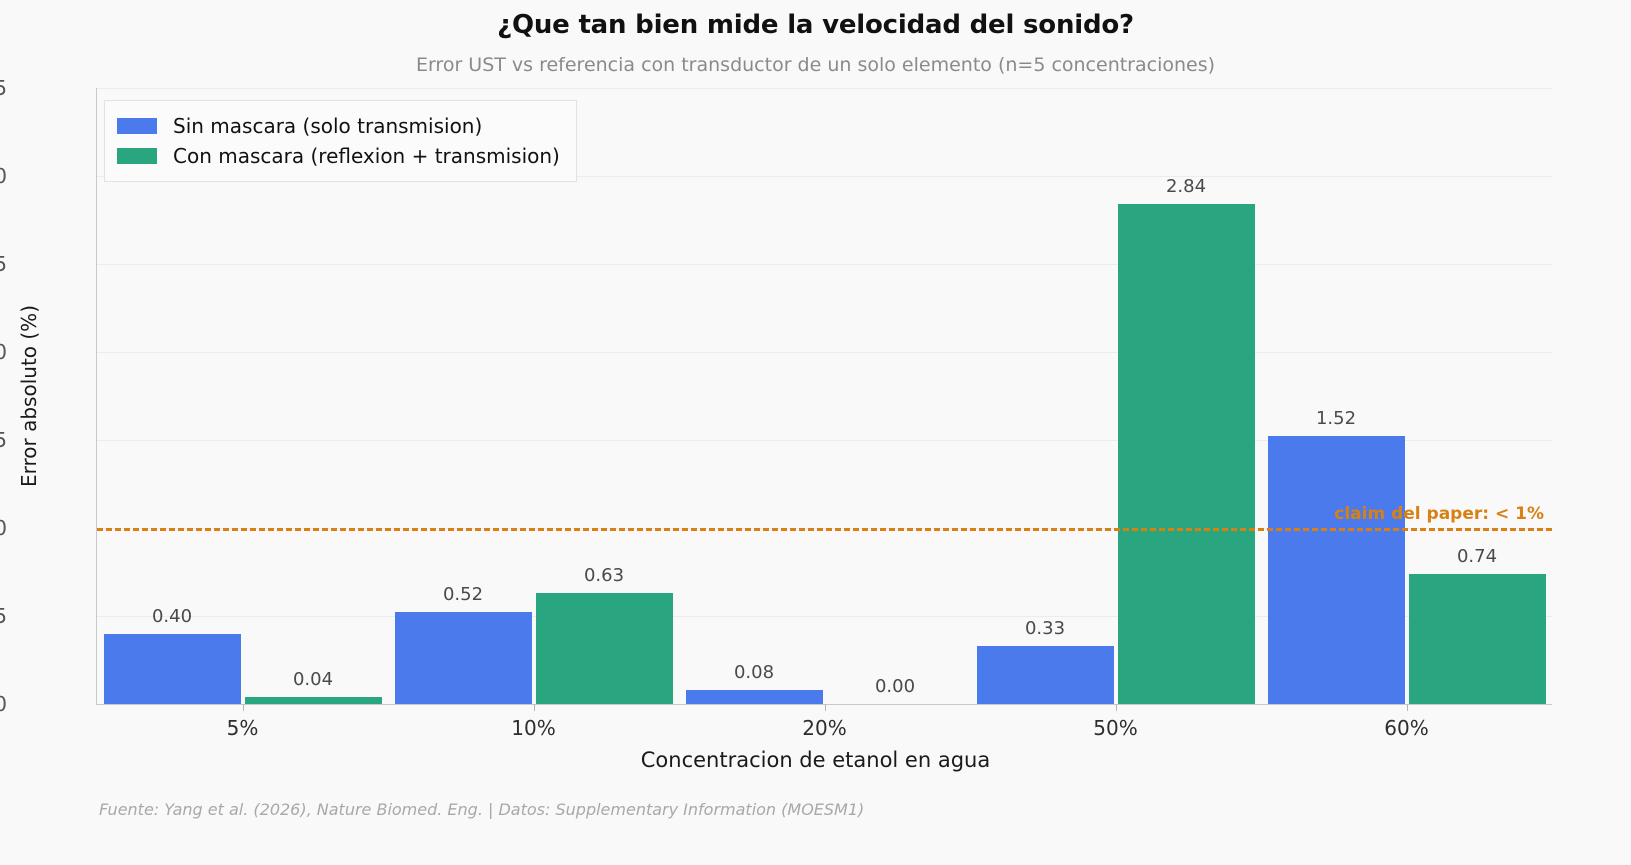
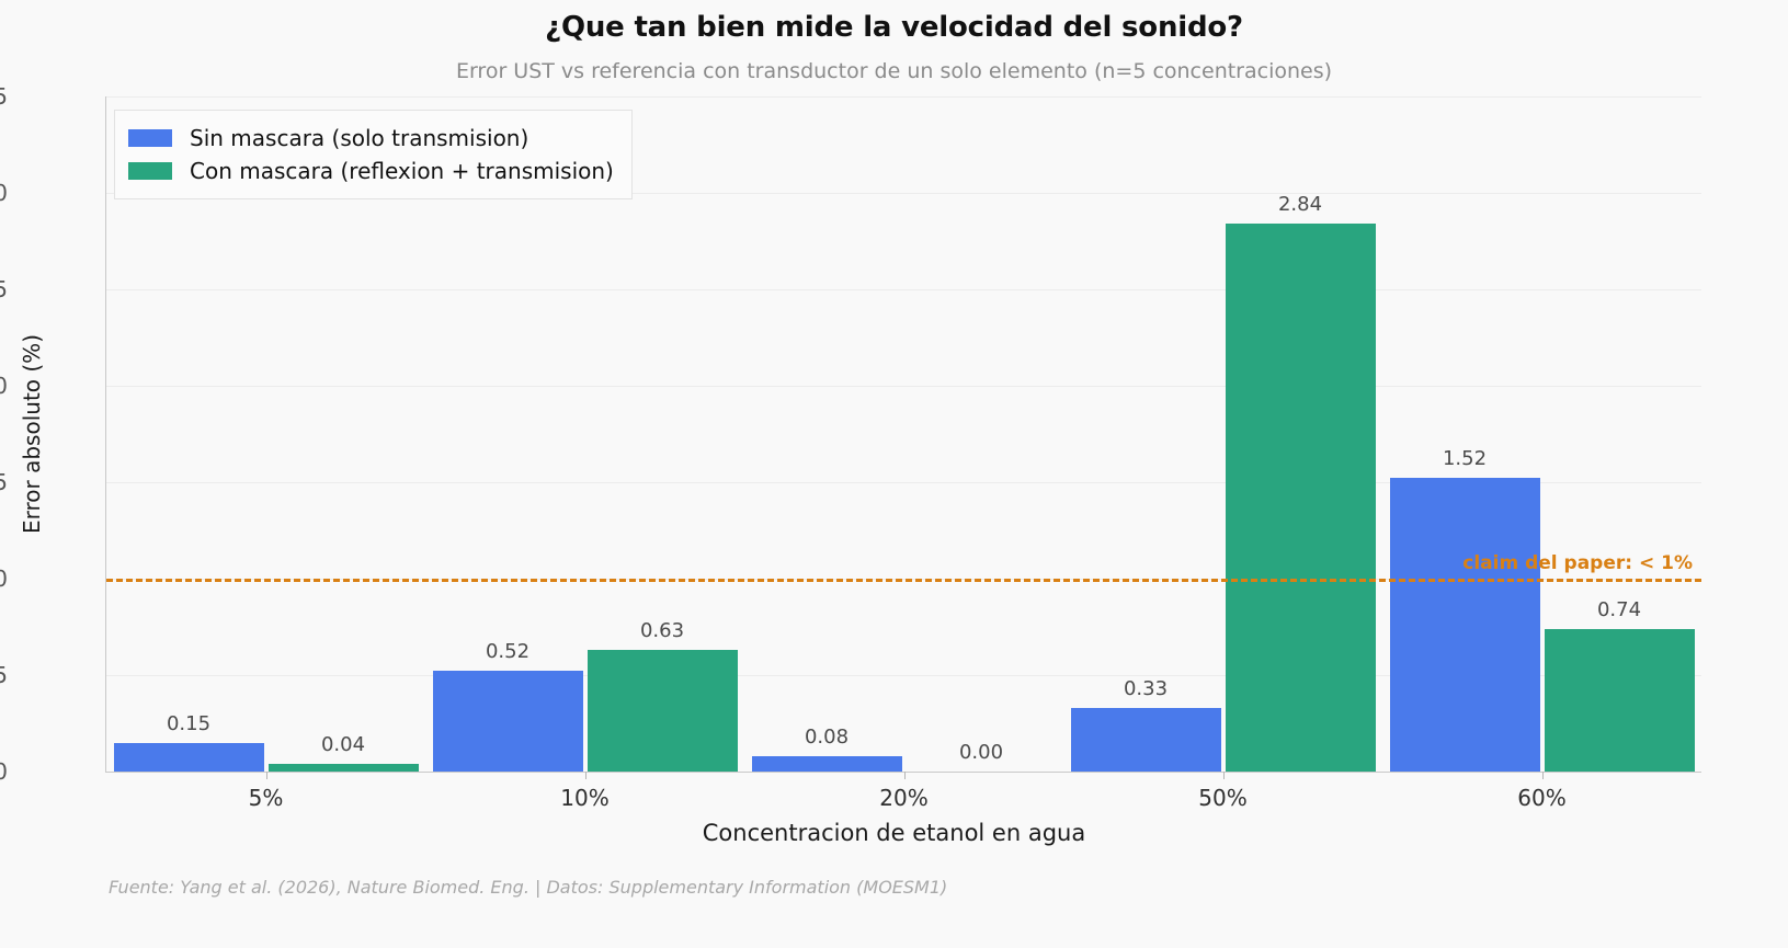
Sin mascara (solo transmision)/5%: 0.40 -> 0.15
